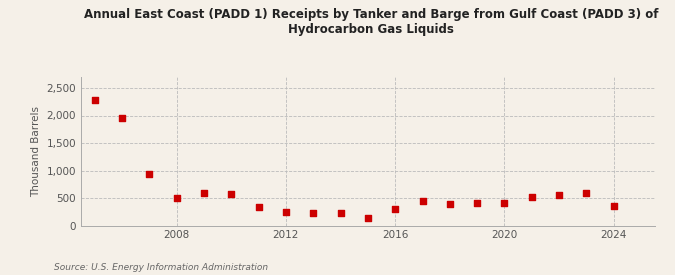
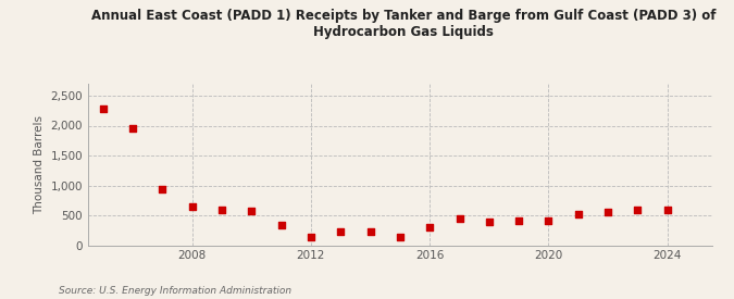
2008: 500 -> 640
2012: 240 -> 130
2024: 360 -> 590
